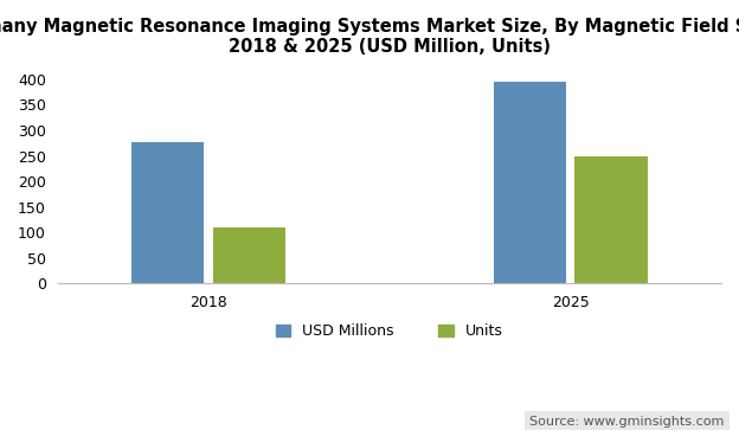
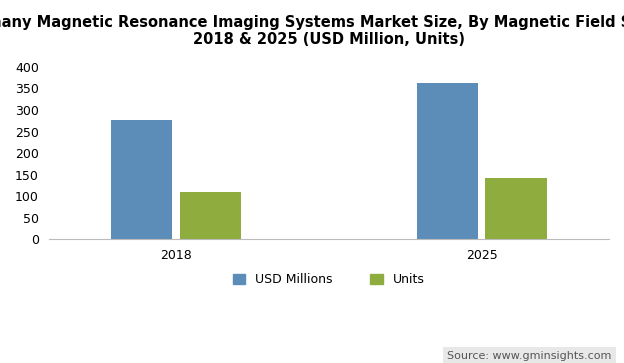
USD Millions/2025: 395 -> 362
Units/2025: 250 -> 143
